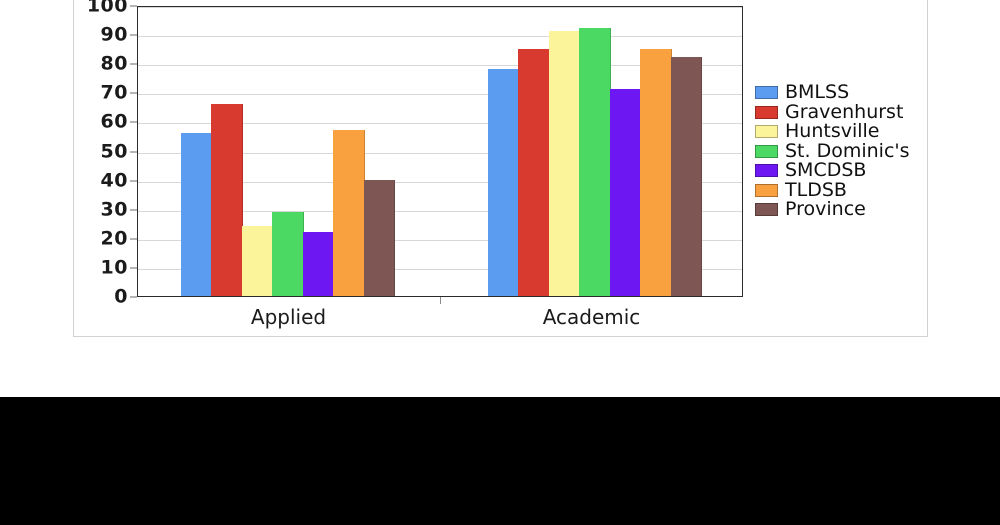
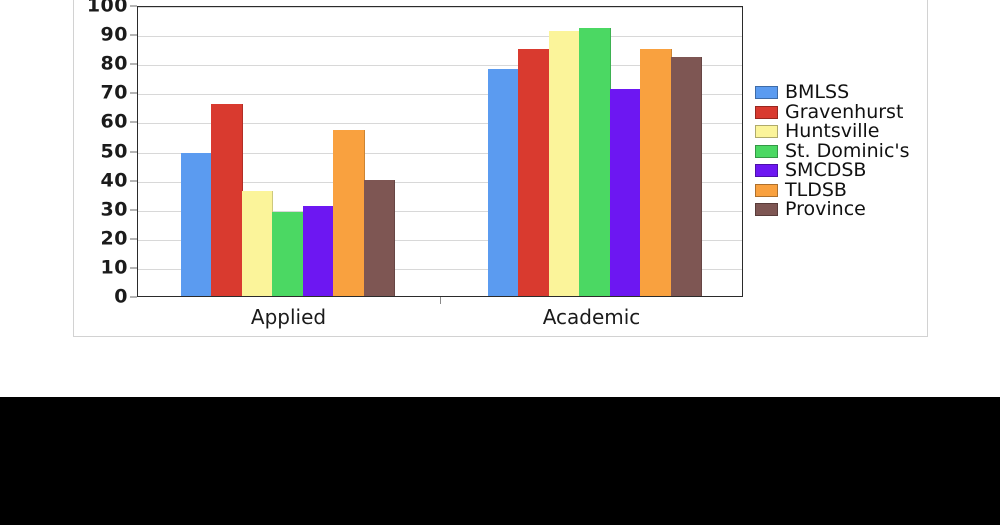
BMLSS/Applied: 56 -> 49
Huntsville/Applied: 24 -> 36
SMCDSB/Applied: 22 -> 31
